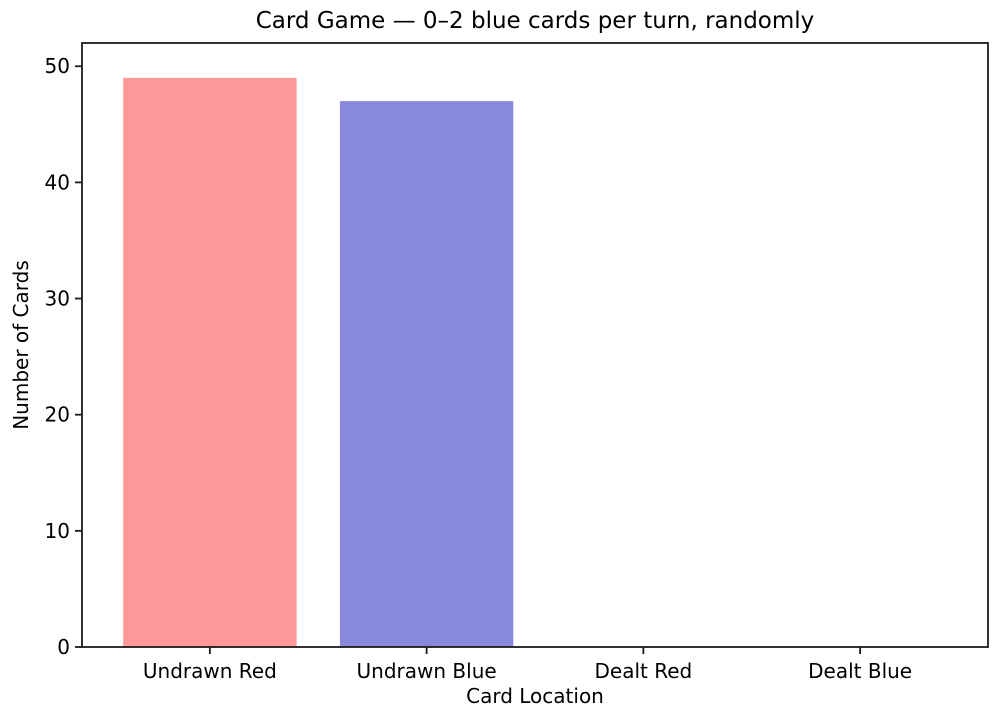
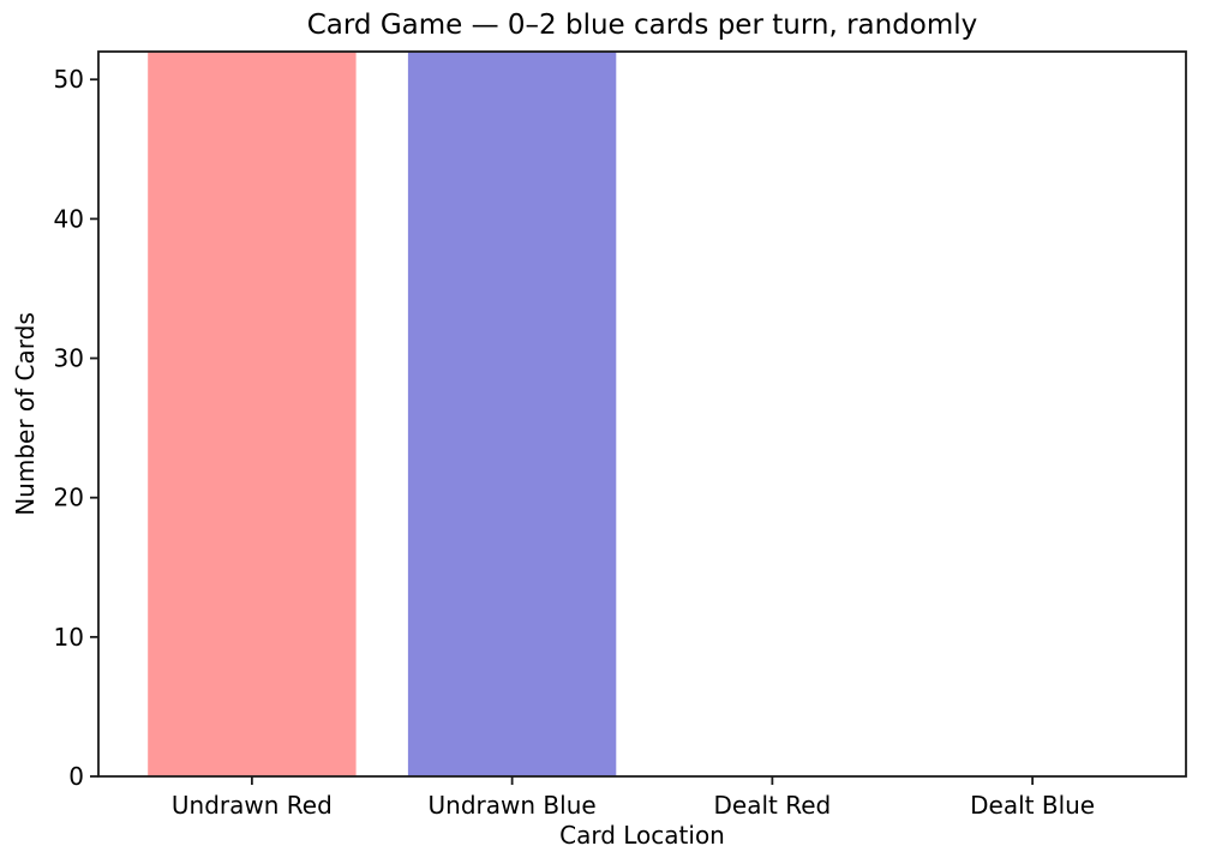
Undrawn Red: 49 -> 52
Undrawn Blue: 47 -> 52
